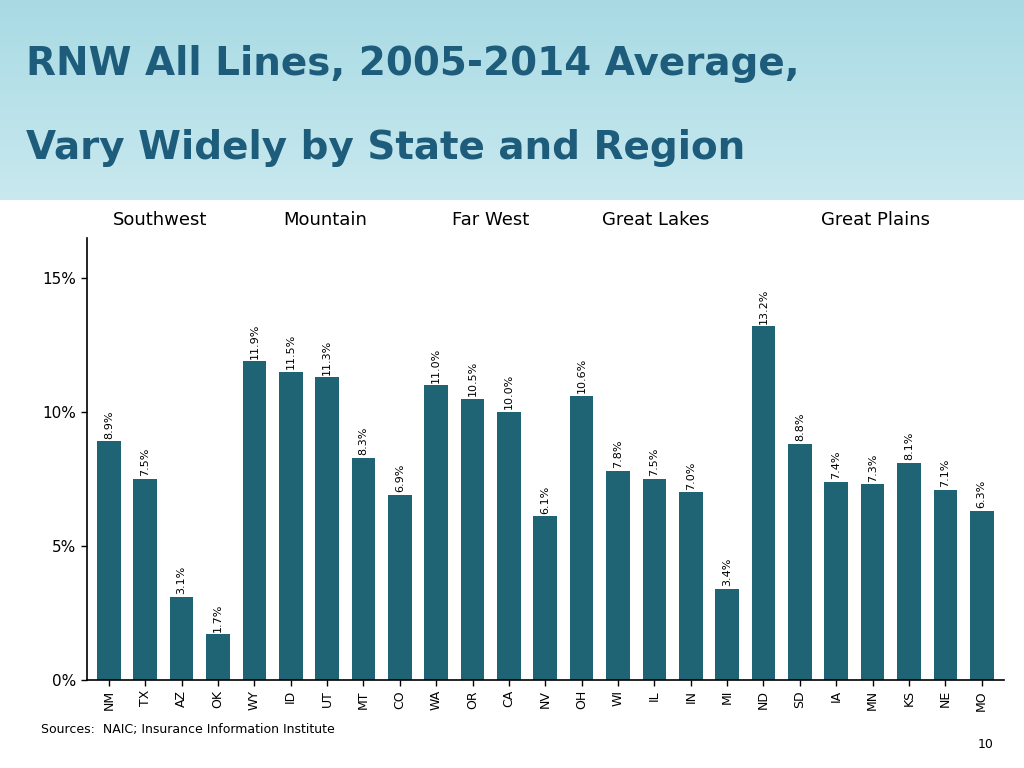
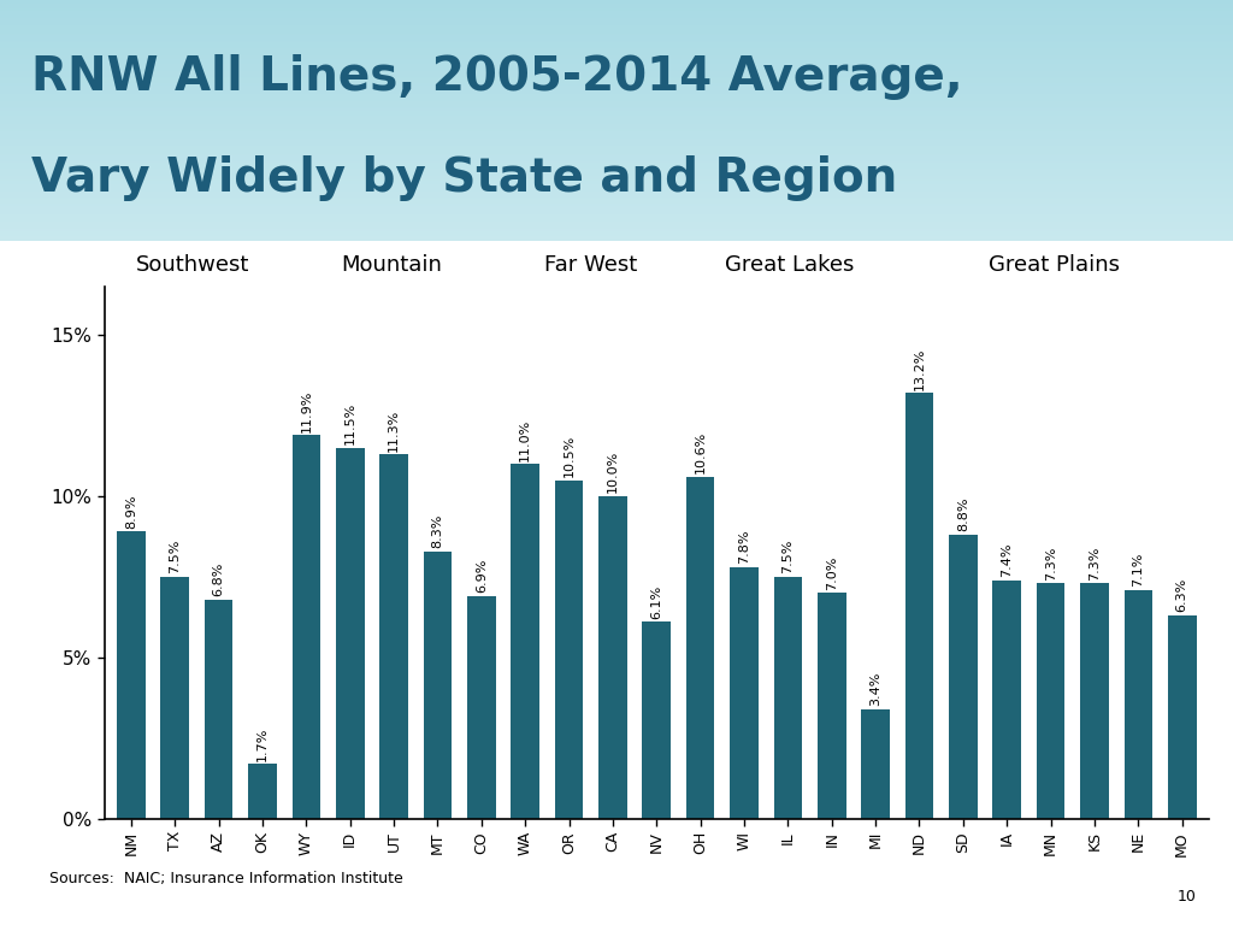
AZ: 3.1% -> 6.8%
KS: 8.1% -> 7.3%
